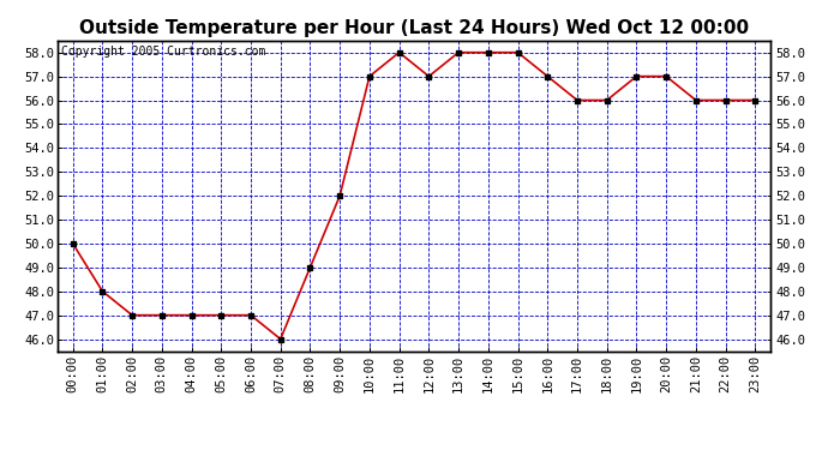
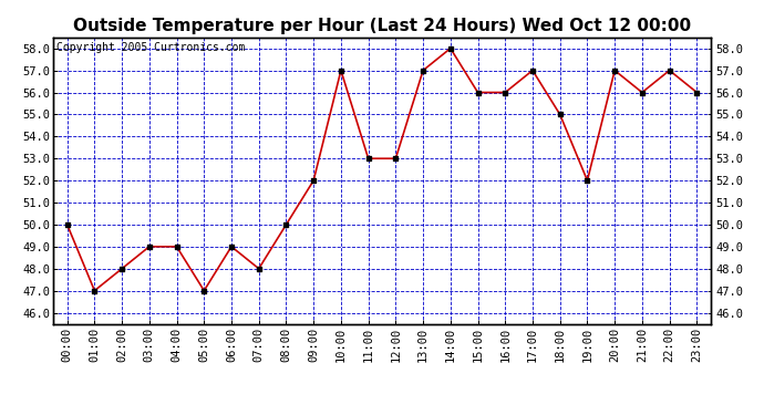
01:00: 48 -> 47
02:00: 47 -> 48
03:00: 47 -> 49
04:00: 47 -> 49
06:00: 47 -> 49
07:00: 46 -> 48
08:00: 49 -> 50
11:00: 58 -> 53
12:00: 57 -> 53
13:00: 58 -> 57
15:00: 58 -> 56
16:00: 57 -> 56
17:00: 56 -> 57
18:00: 56 -> 55
19:00: 57 -> 52
22:00: 56 -> 57
